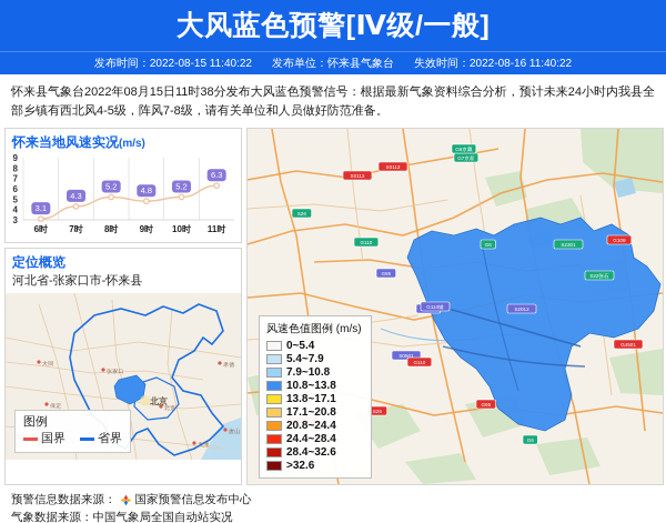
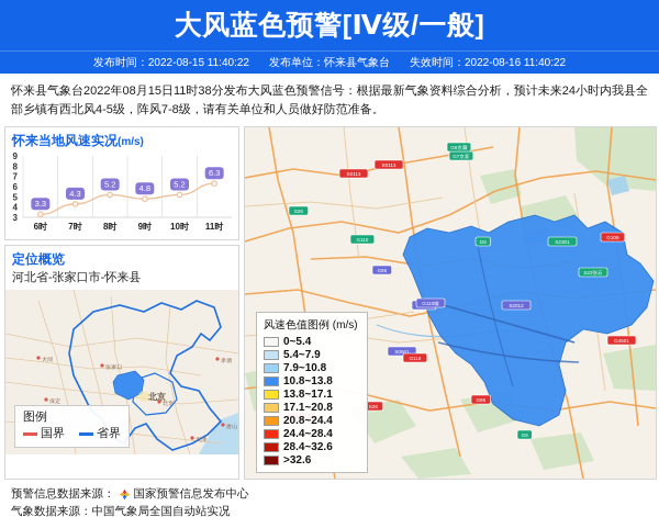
6时: 3.1 -> 3.3
